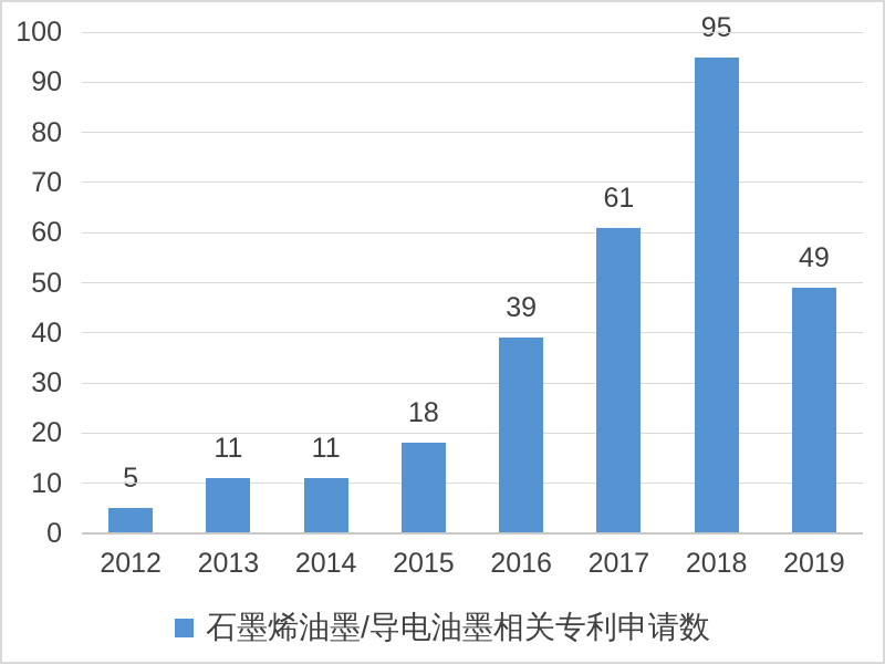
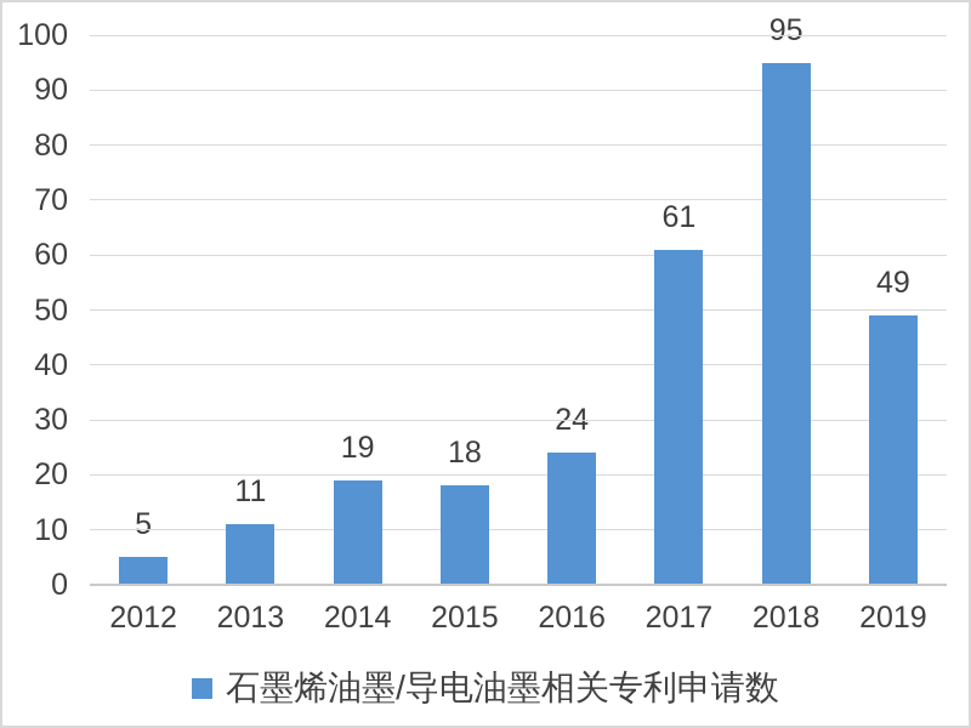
2014: 11 -> 19
2016: 39 -> 24
